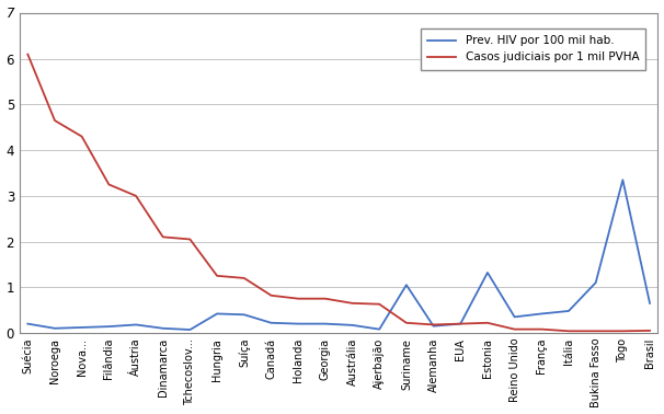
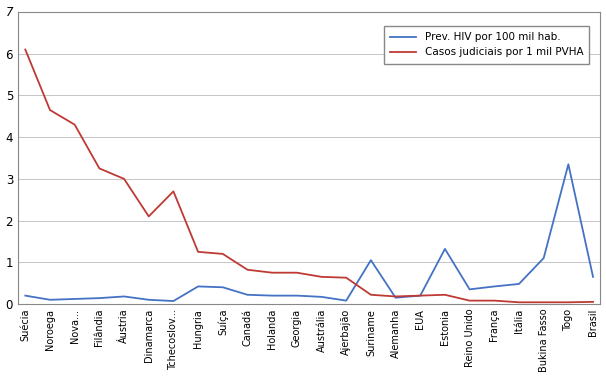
Casos judiciais por 1 mil PVHA/Tchecoslov...: 2.05 -> 2.70
